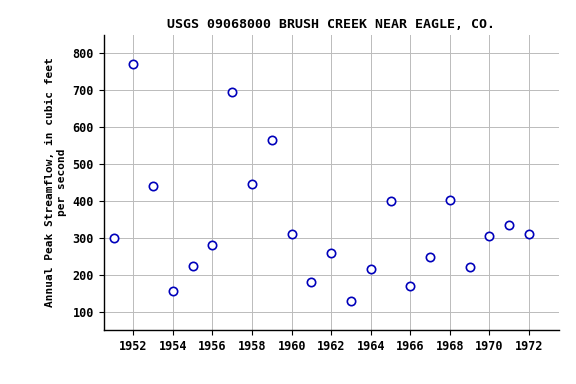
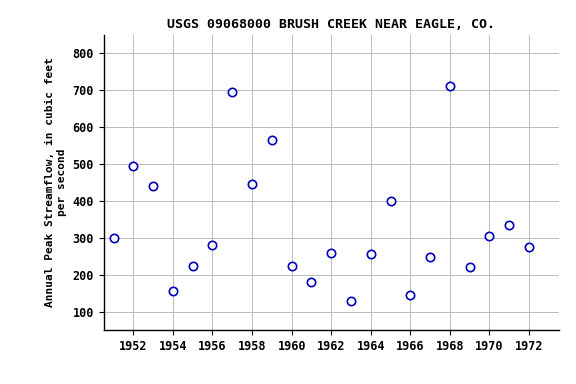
1952: 770 -> 495
1960: 310 -> 225
1964: 215 -> 255
1966: 170 -> 145
1968: 402 -> 710
1972: 310 -> 275
